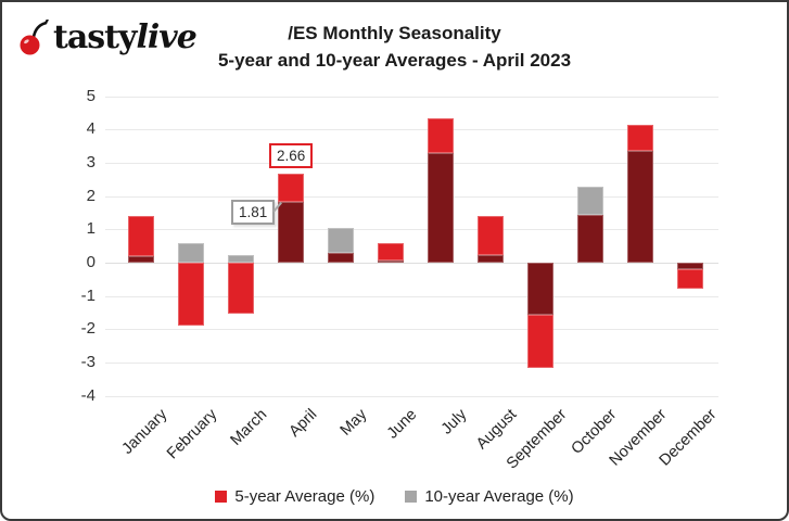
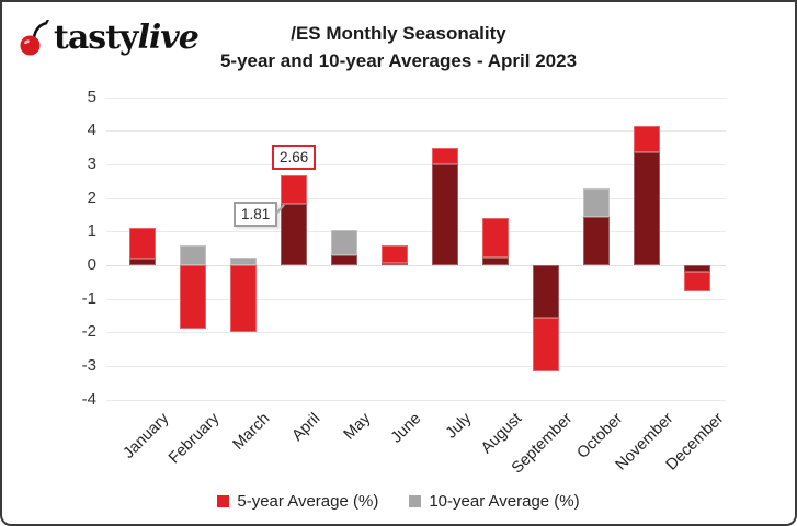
5-year Average (%)/January: 1.4 -> 1.1
5-year Average (%)/March: -1.5 -> -2.0
5-year Average (%)/July: 4.3 -> 3.5
10-year Average (%)/July: 3.3 -> 3.0
